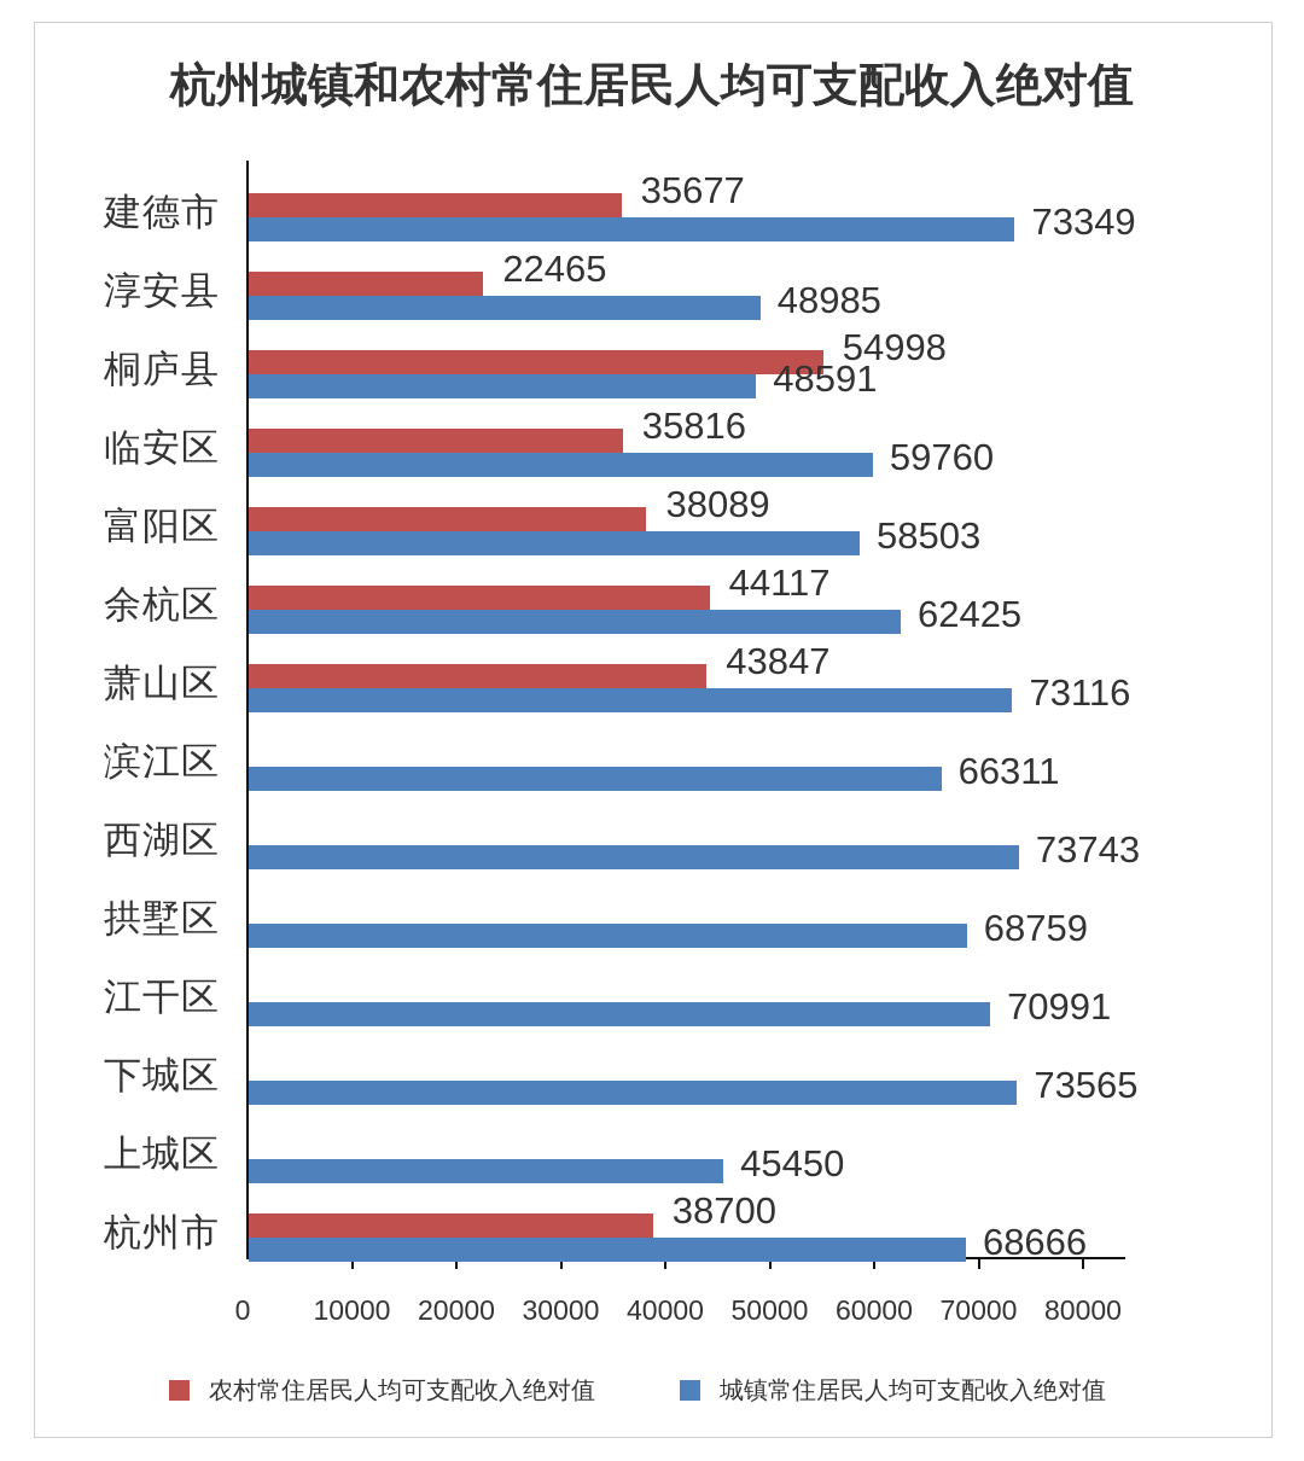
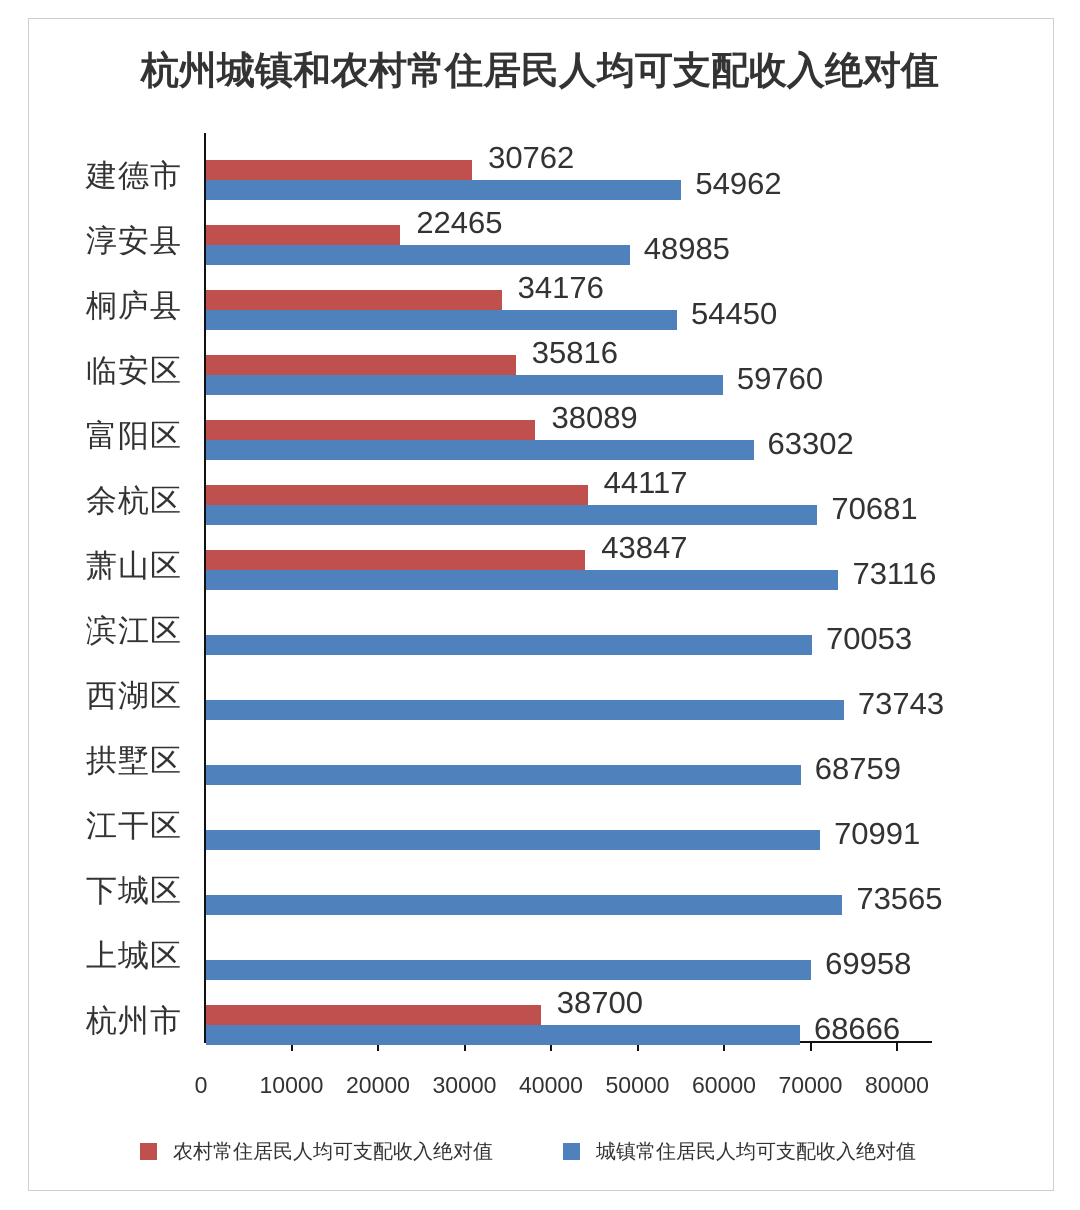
农村常住居民人均可支配收入绝对值/建德市: 35677 -> 30762
城镇常住居民人均可支配收入绝对值/建德市: 73349 -> 54962
农村常住居民人均可支配收入绝对值/桐庐县: 54998 -> 34176
城镇常住居民人均可支配收入绝对值/桐庐县: 48591 -> 54450
城镇常住居民人均可支配收入绝对值/富阳区: 58503 -> 63302
城镇常住居民人均可支配收入绝对值/余杭区: 62425 -> 70681
城镇常住居民人均可支配收入绝对值/滨江区: 66311 -> 70053
城镇常住居民人均可支配收入绝对值/上城区: 45450 -> 69958
